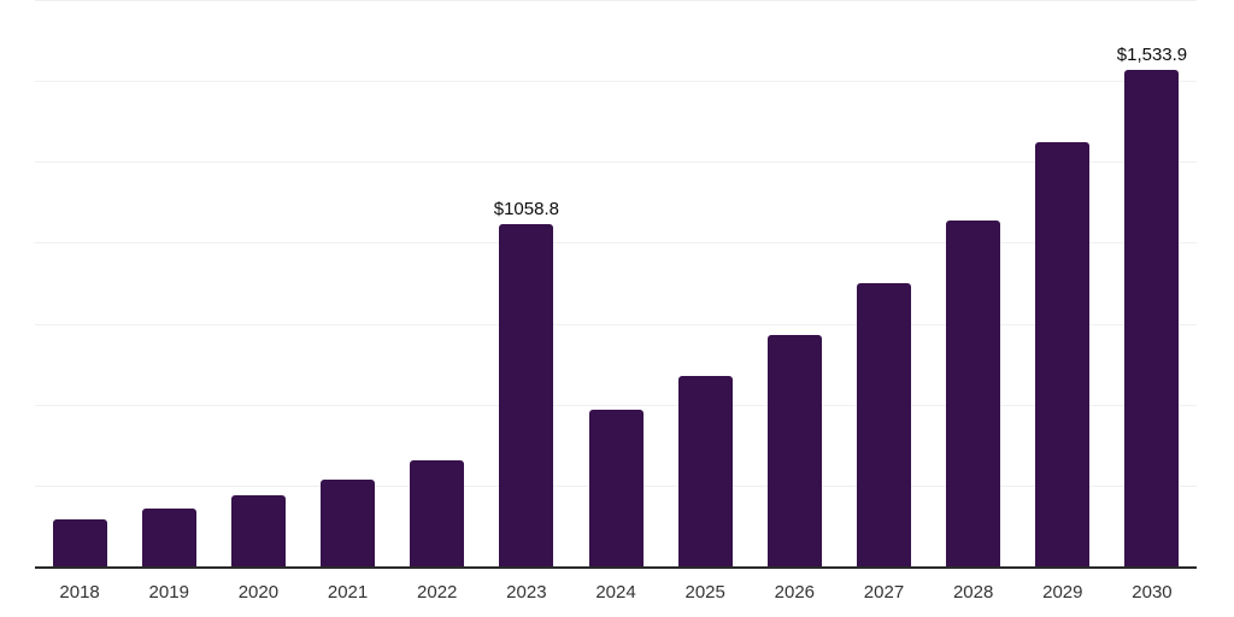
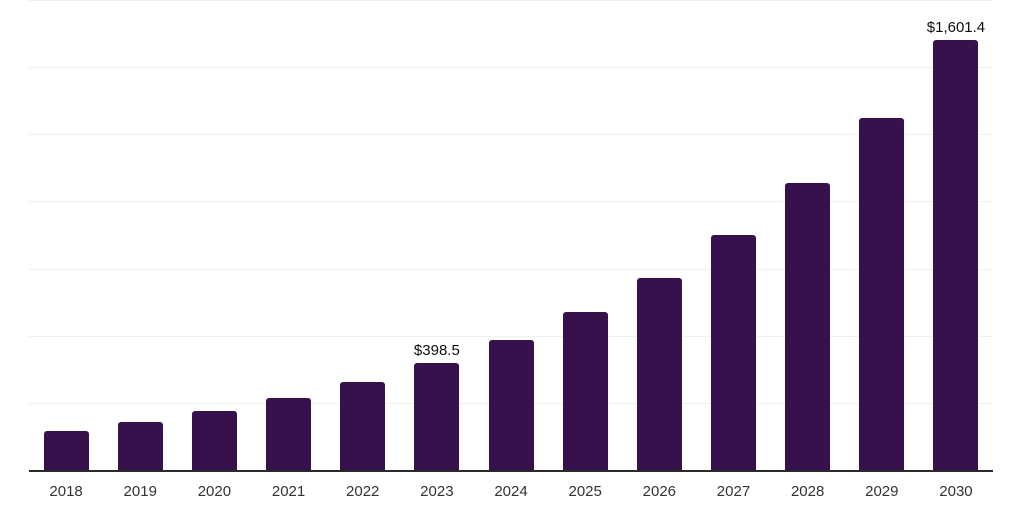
2023: $1058.8 -> $398.5
2030: $1,533.9 -> $1,601.4
